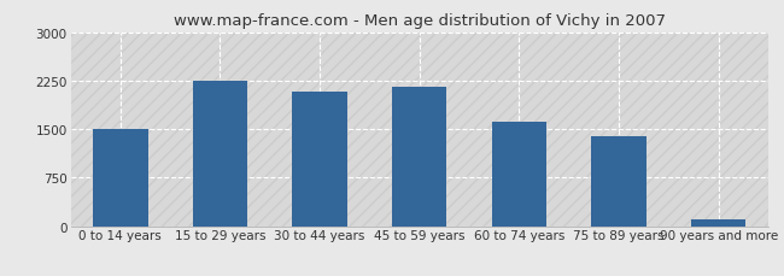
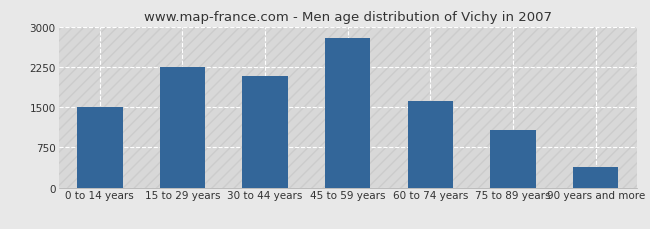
45 to 59 years: 2150 -> 2780
75 to 89 years: 1390 -> 1080
90 years and more: 110 -> 380
